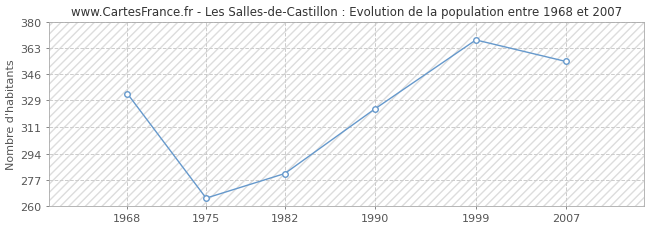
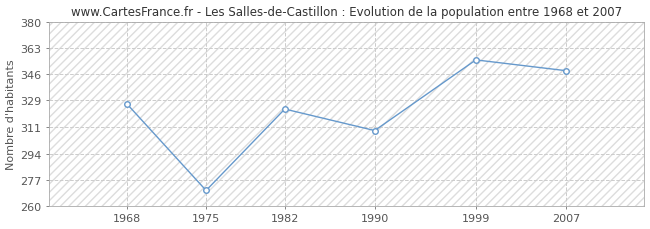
1968: 333 -> 326
1975: 265 -> 270
1982: 281 -> 323
1990: 323 -> 309
1999: 368 -> 355
2007: 354 -> 348
